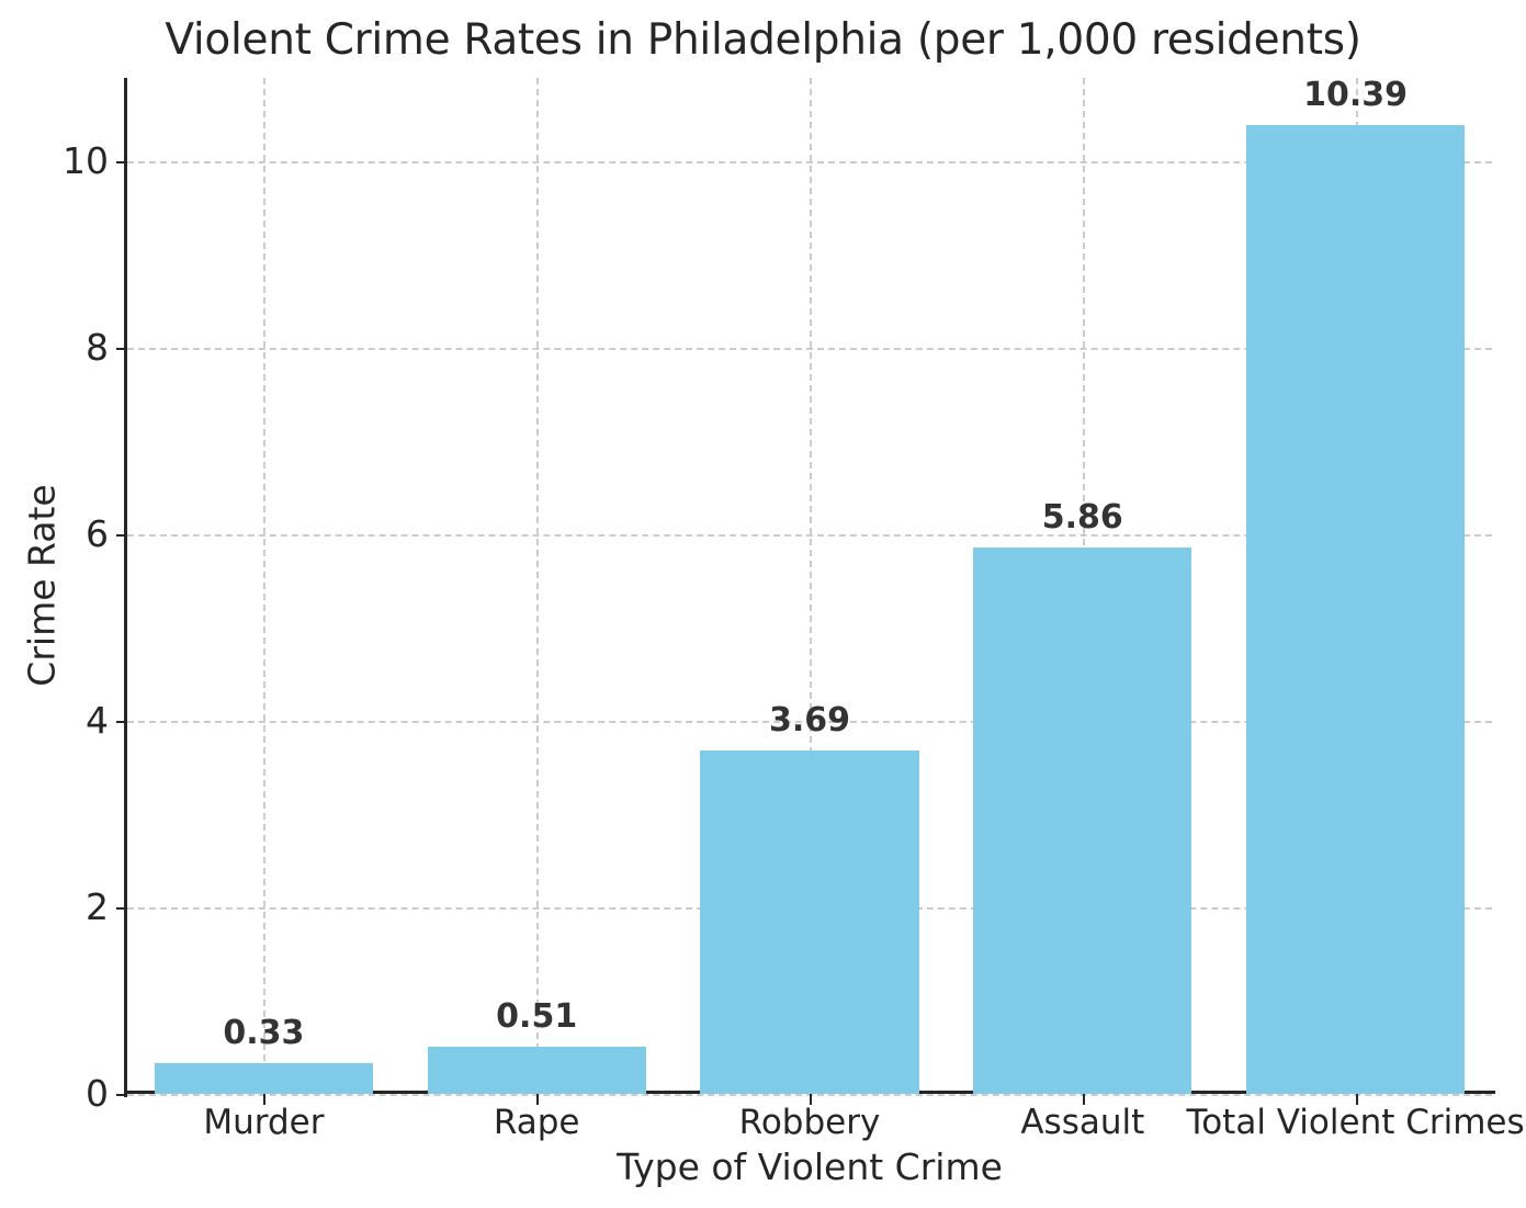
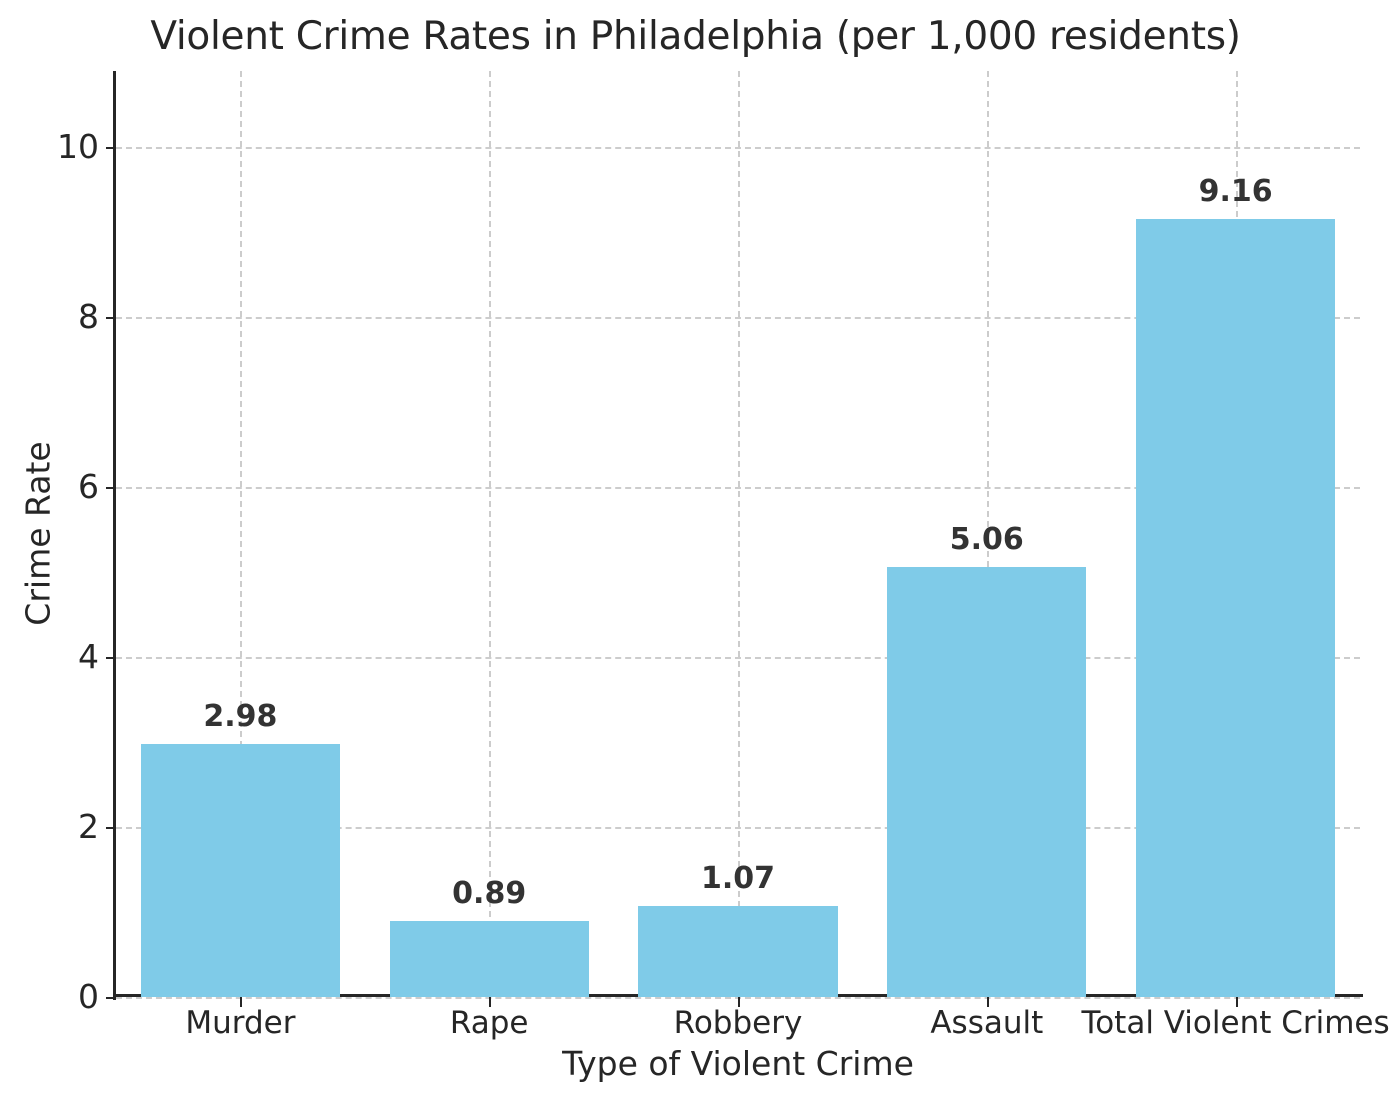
Murder: 0.33 -> 2.98
Rape: 0.51 -> 0.89
Robbery: 3.69 -> 1.07
Assault: 5.86 -> 5.06
Total Violent Crimes: 10.39 -> 9.16
